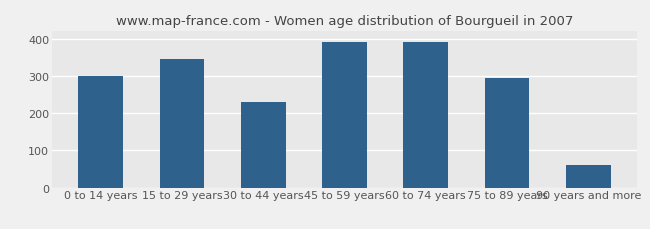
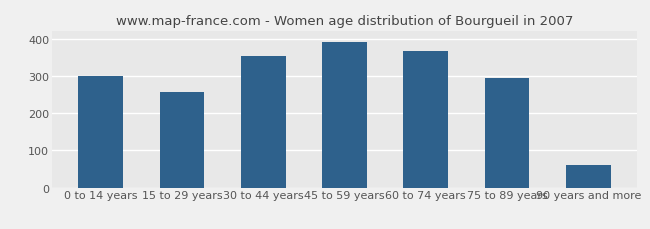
15 to 29 years: 345 -> 258
30 to 44 years: 230 -> 353
60 to 74 years: 390 -> 366
